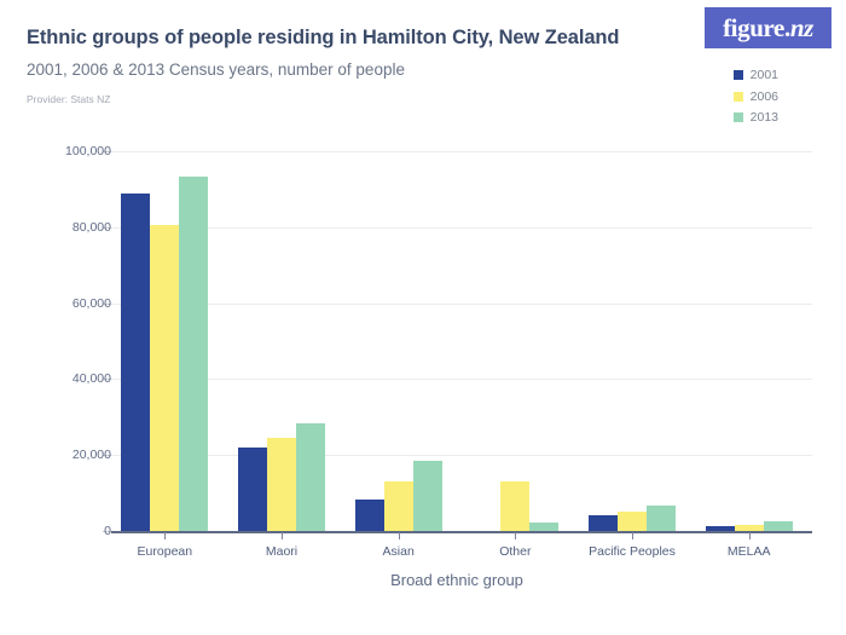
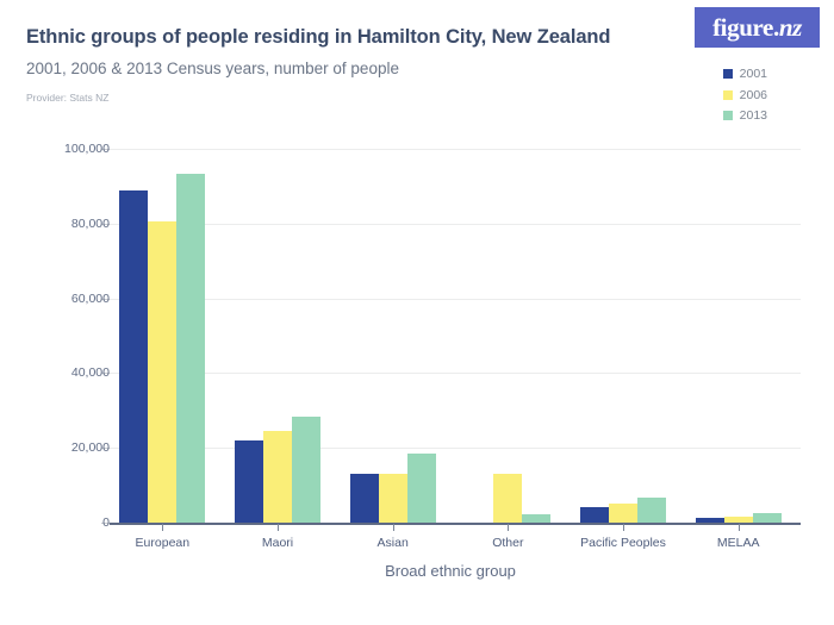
2001/Asian: 8000 -> 13000
